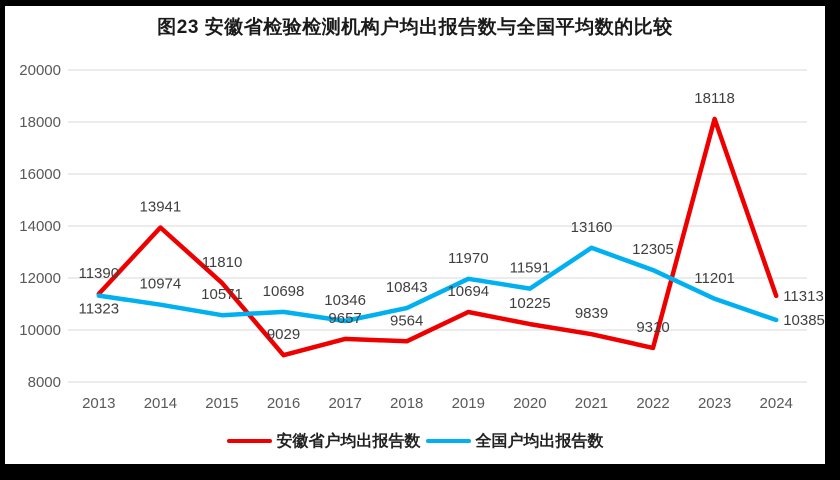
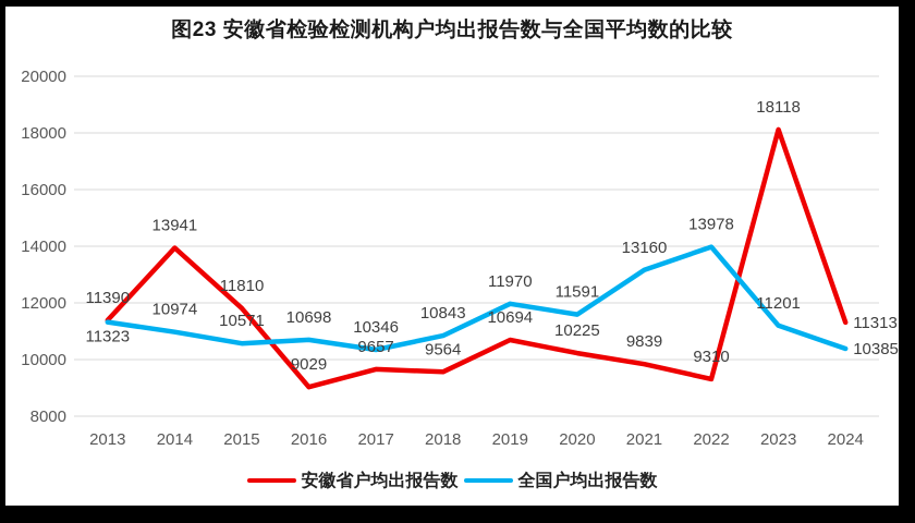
全国户均出报告数/2022: 12305 -> 13978
